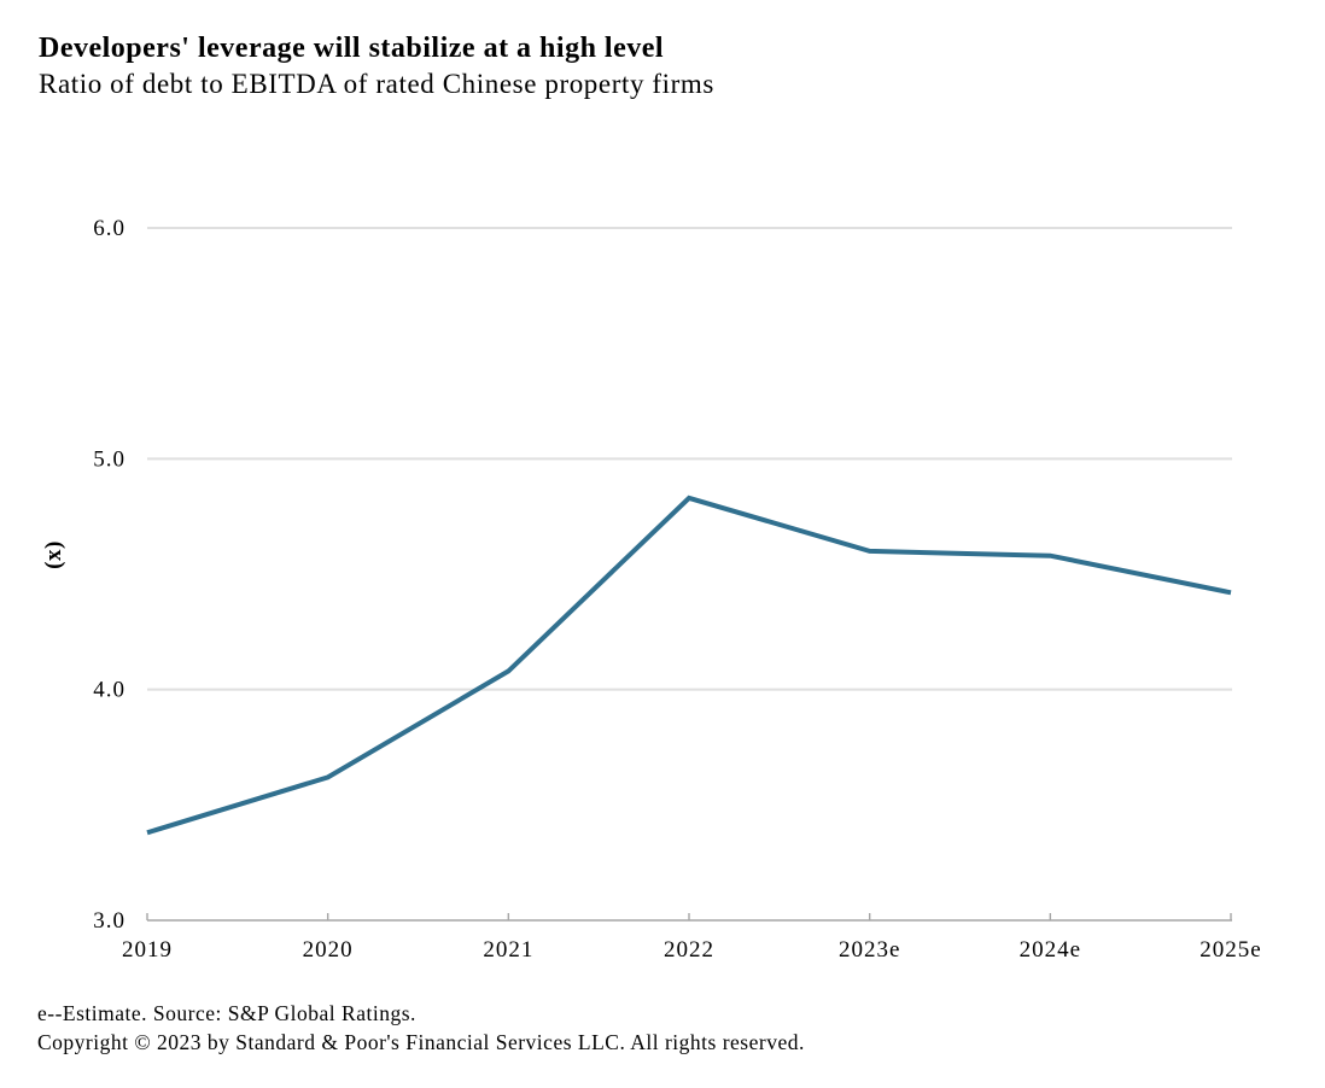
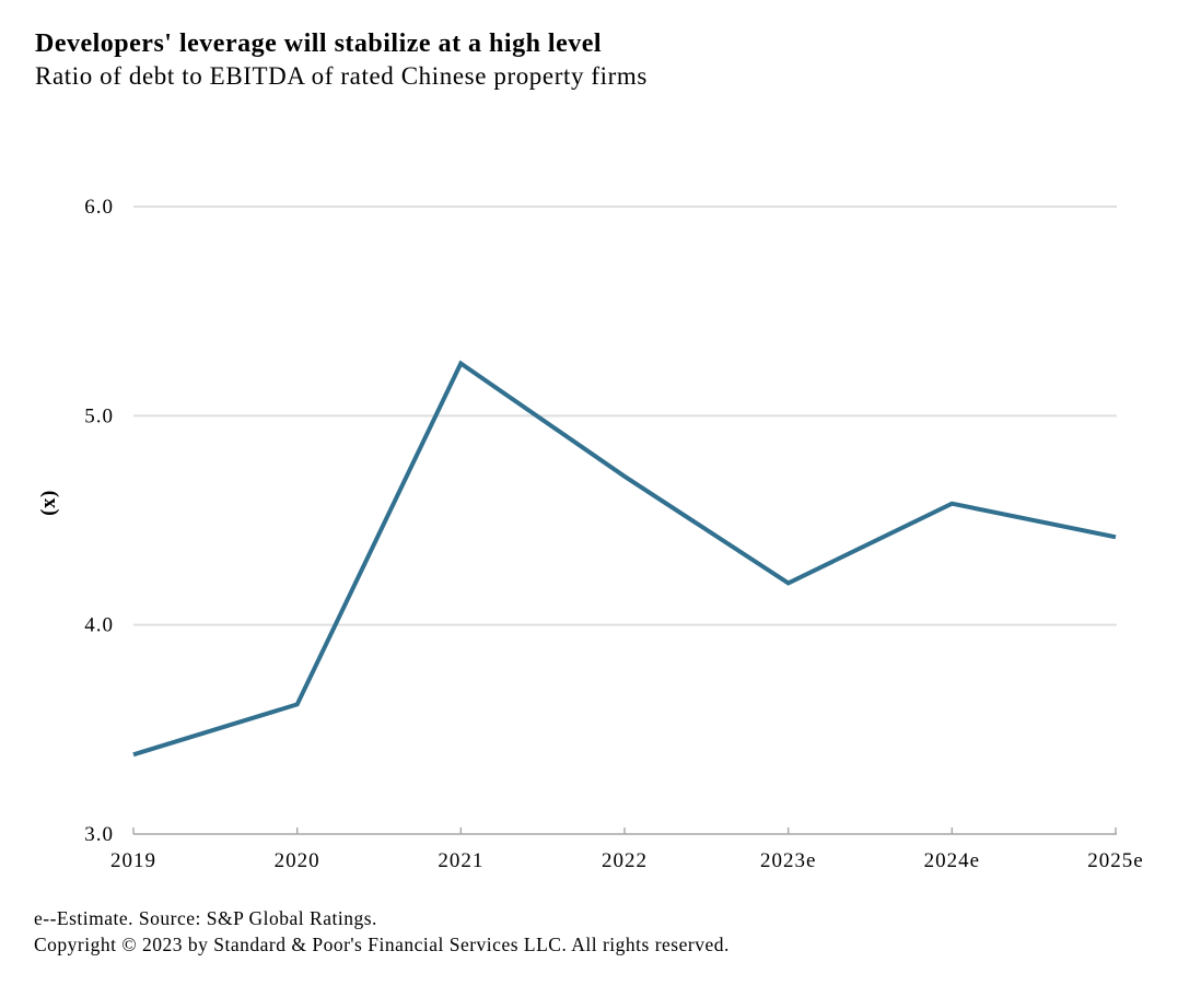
2021: 4.08 -> 5.25
2022: 4.83 -> 4.71
2023e: 4.60 -> 4.20
